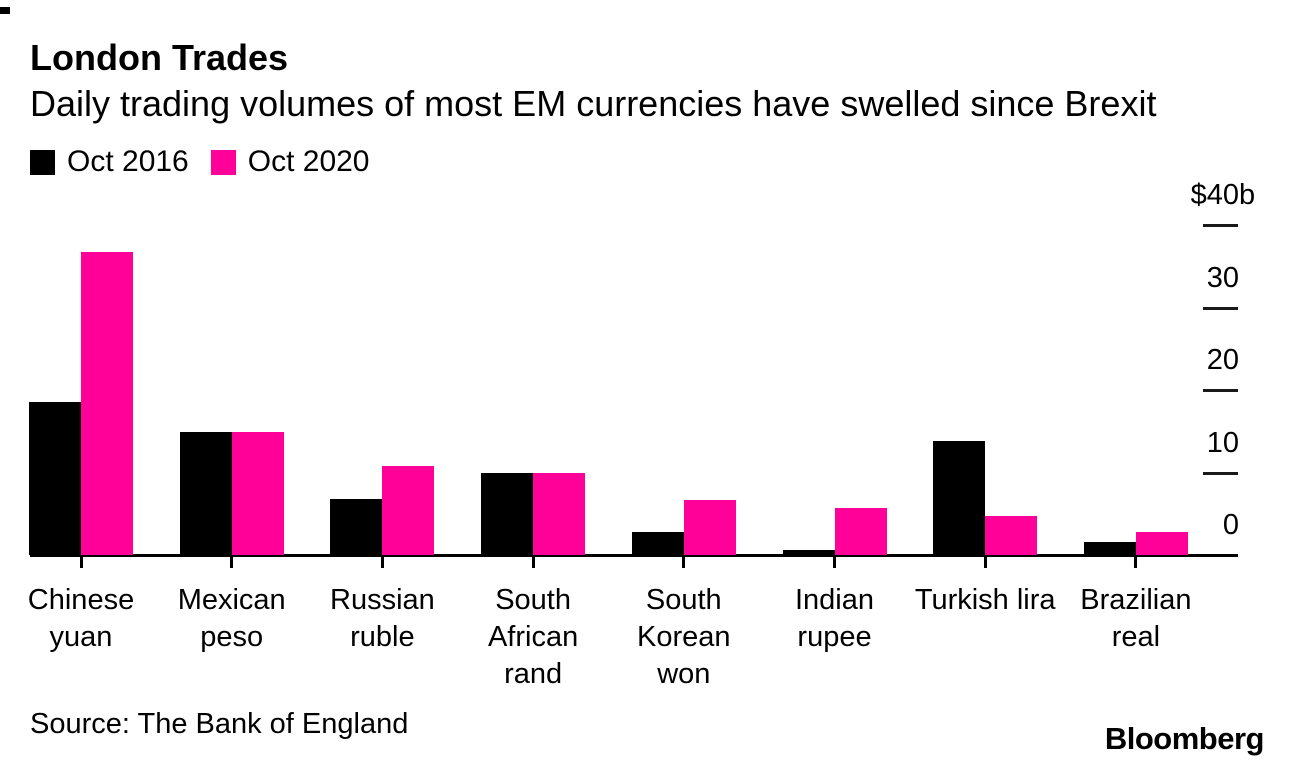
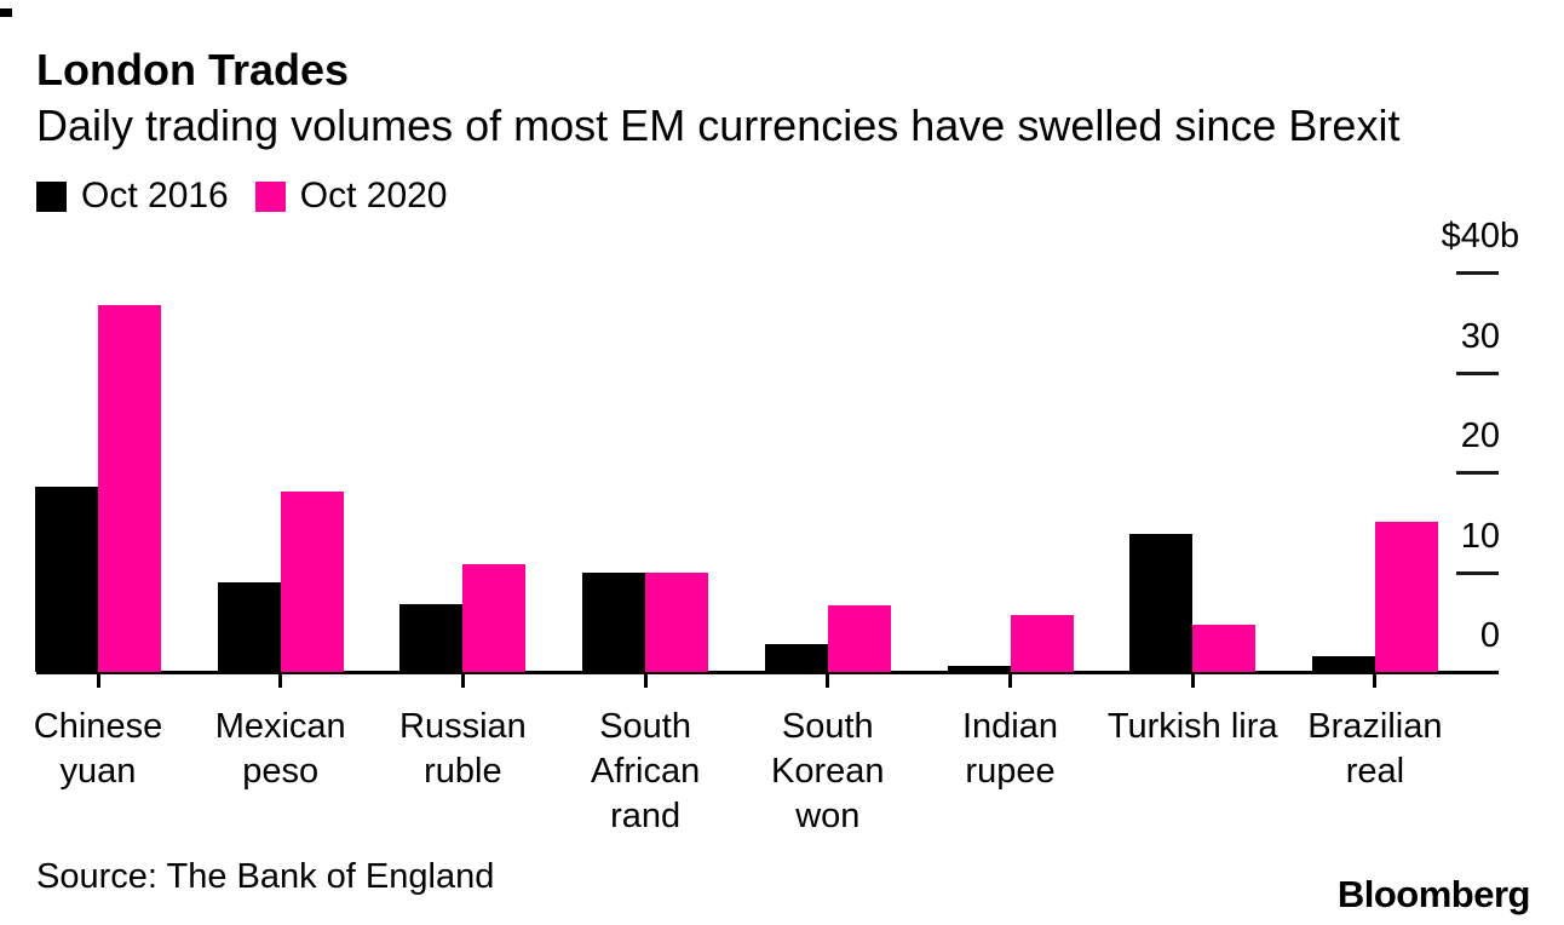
Oct 2016/Mexican peso: 15 -> 9
Oct 2020/Mexican peso: 15 -> 18
Oct 2020/Brazilian real: 3 -> 15
